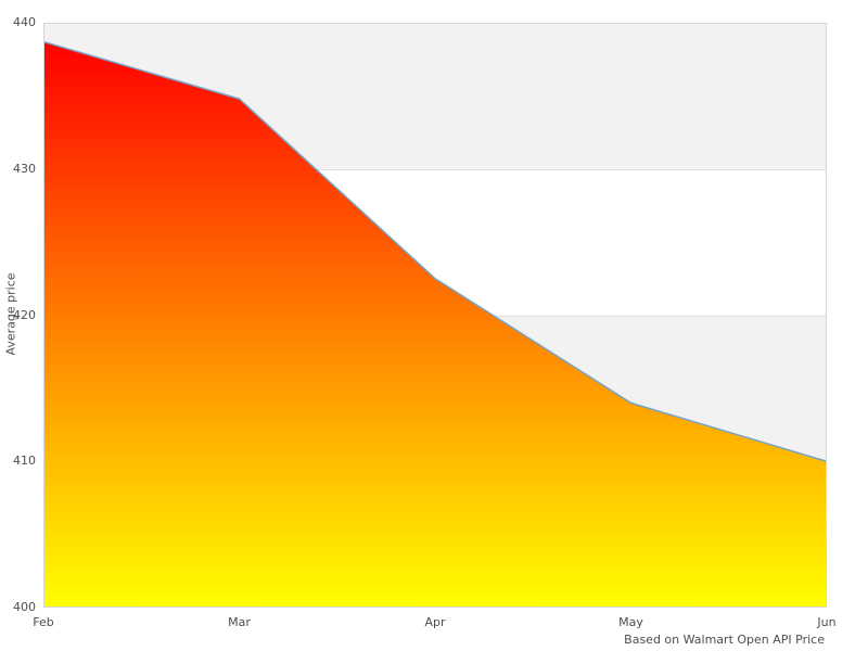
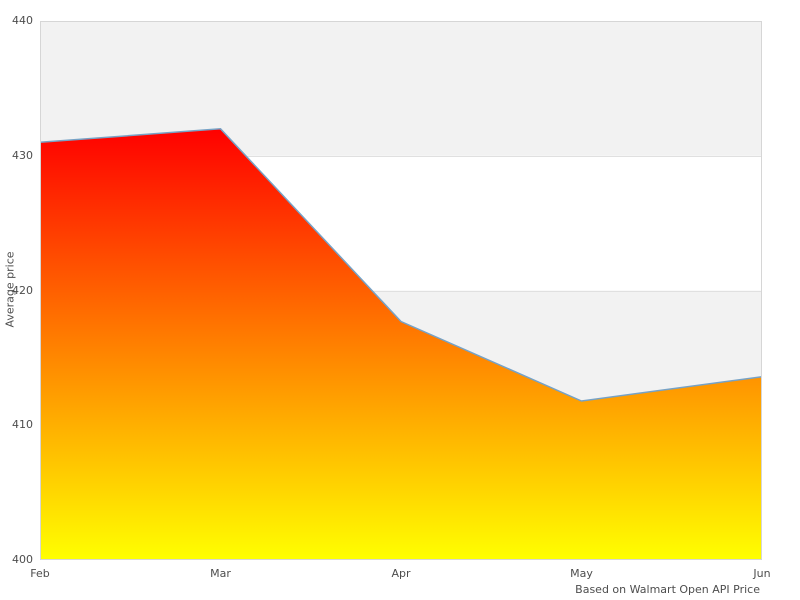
Feb: 438.7 -> 431.0
Mar: 434.8 -> 432.0
Apr: 422.5 -> 417.7
May: 414.0 -> 411.8
Jun: 410.0 -> 413.6
